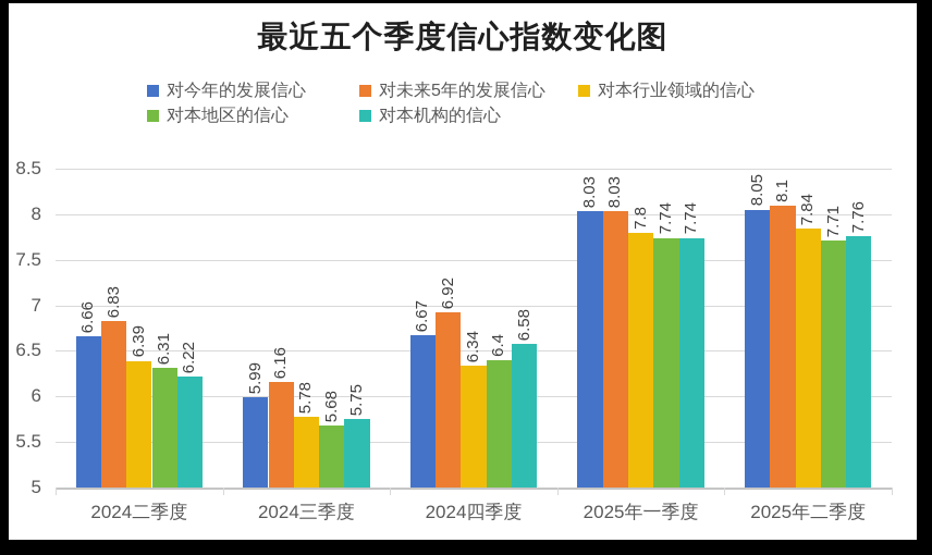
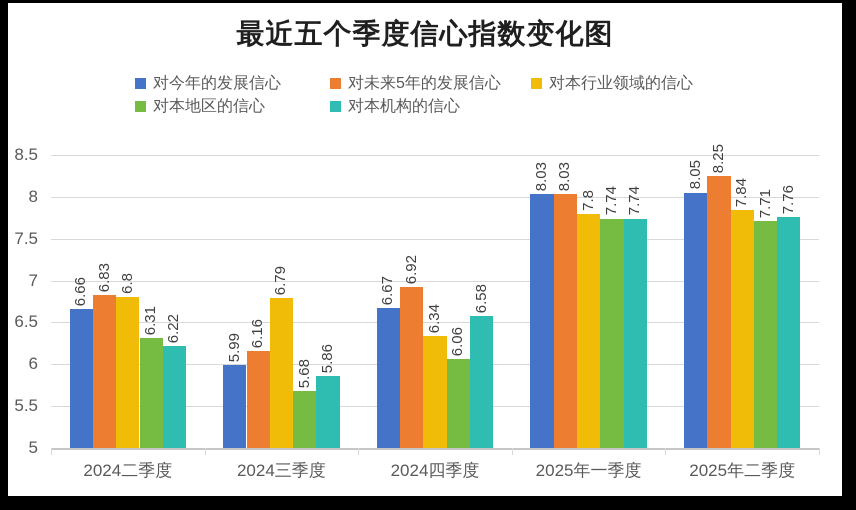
对本行业领域的信心/2024二季度: 6.39 -> 6.8
对本行业领域的信心/2024三季度: 5.78 -> 6.79
对本机构的信心/2024三季度: 5.75 -> 5.86
对本地区的信心/2024四季度: 6.4 -> 6.06
对未来5年的发展信心/2025年二季度: 8.1 -> 8.25
